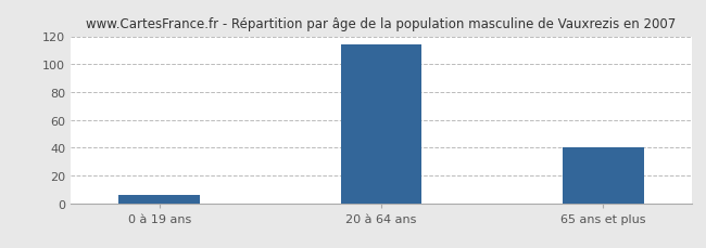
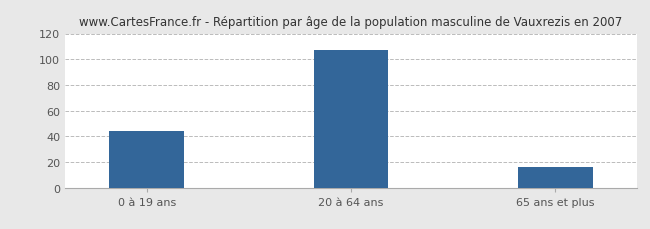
0 à 19 ans: 6 -> 44
20 à 64 ans: 114 -> 107
65 ans et plus: 40 -> 16
